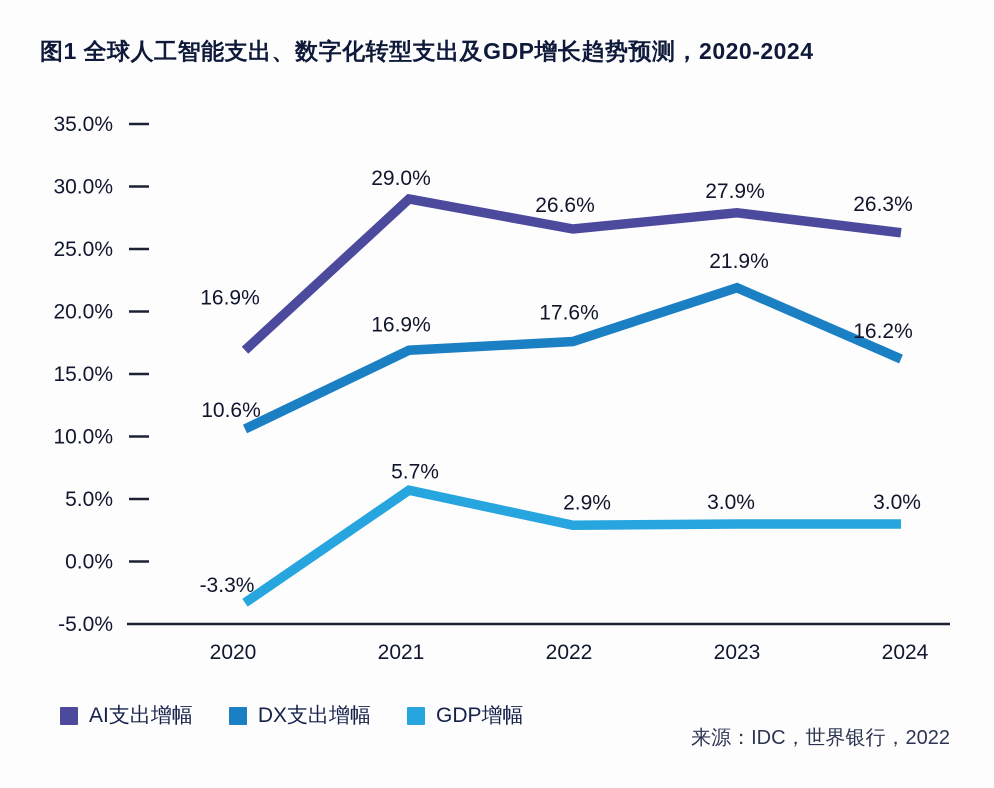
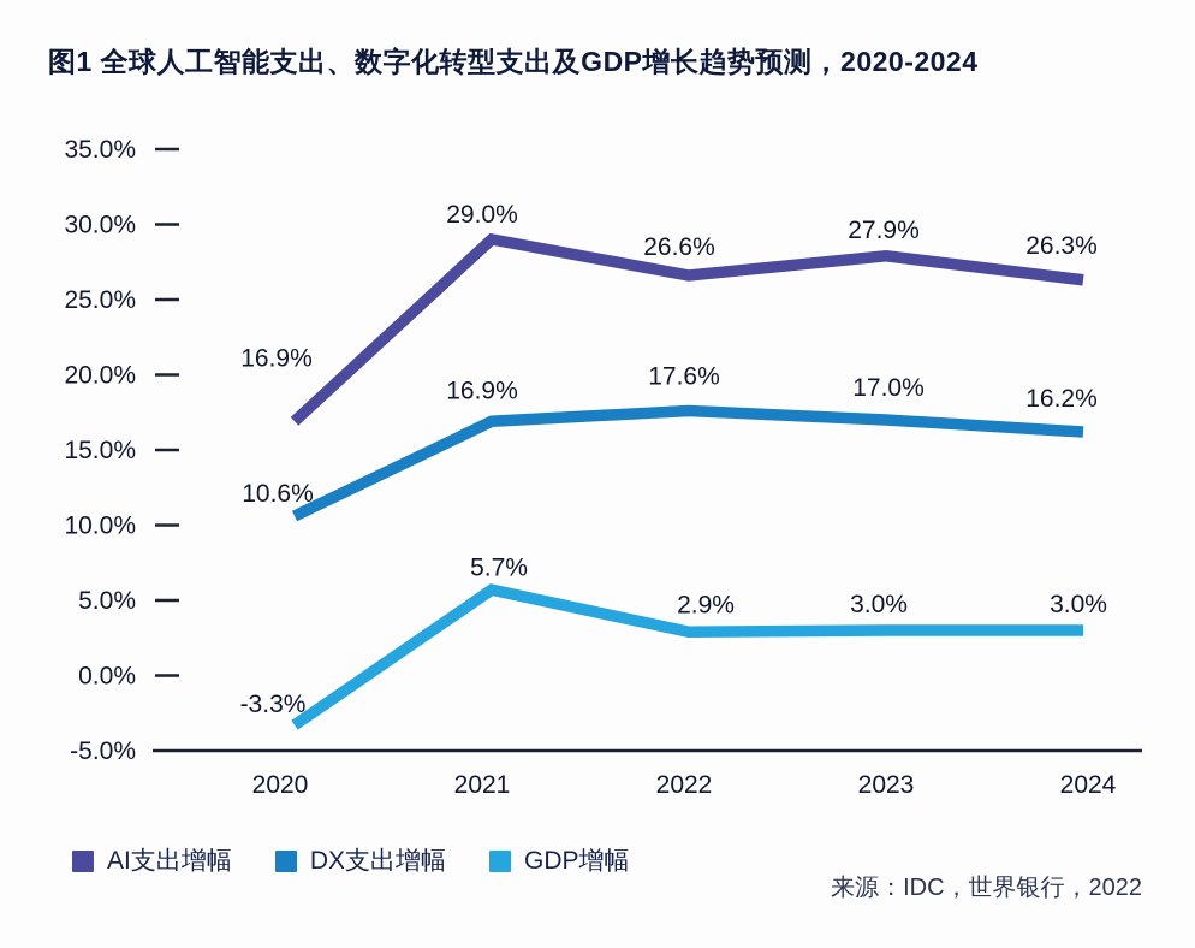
DX支出增幅/2023: 21.9% -> 17.0%
